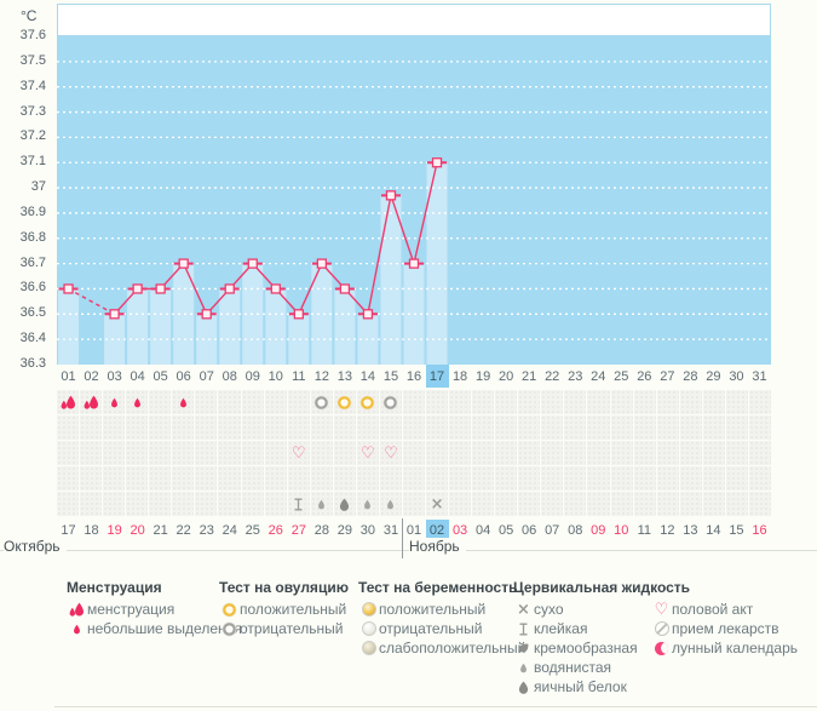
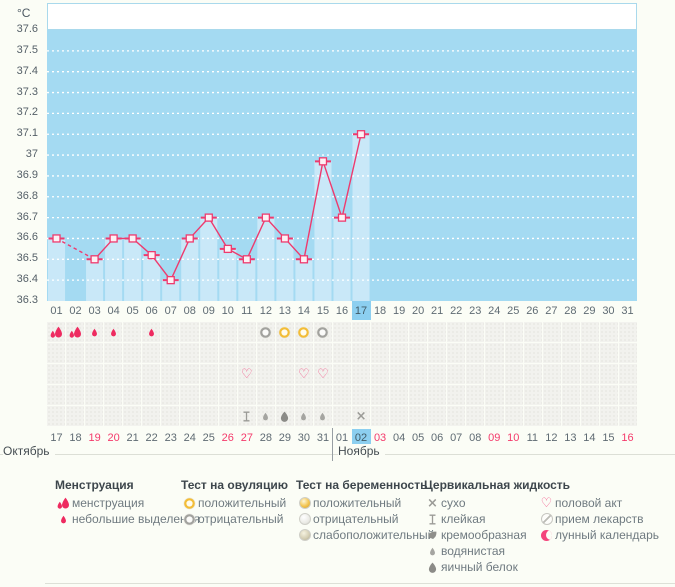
06: 36.70 -> 36.52
07: 36.50 -> 36.40
10: 36.60 -> 36.55
